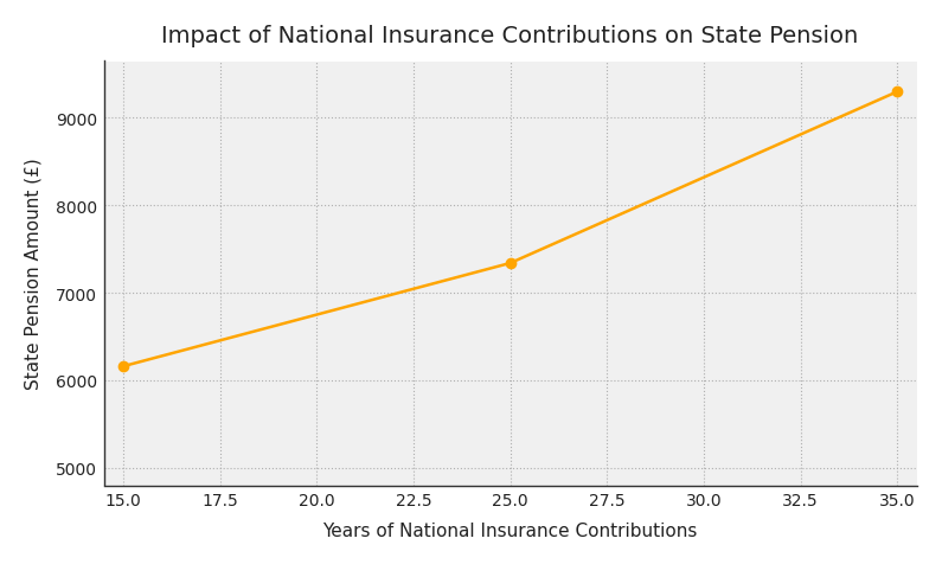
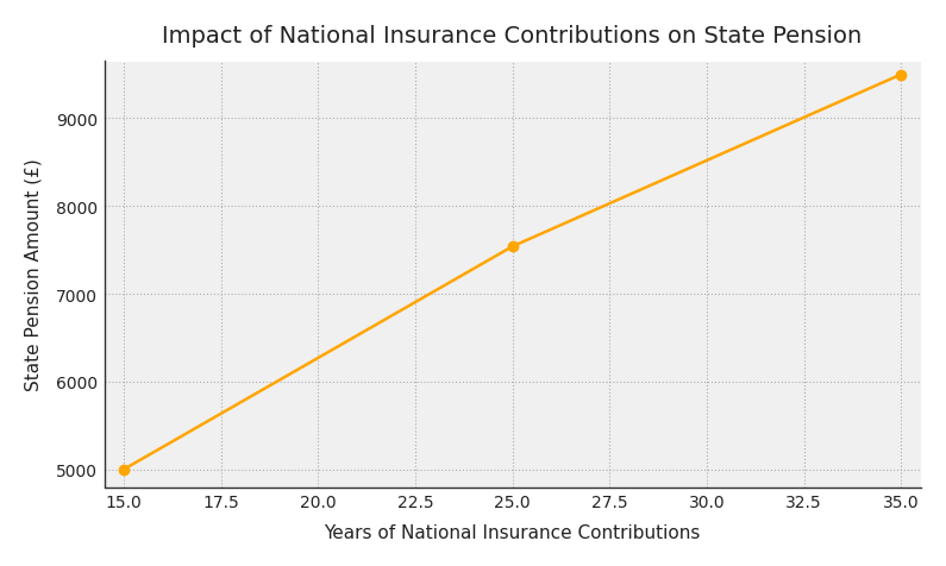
15.0: 6160 -> 5000
25.0: 7340 -> 7540
35.0: 9300 -> 9500
